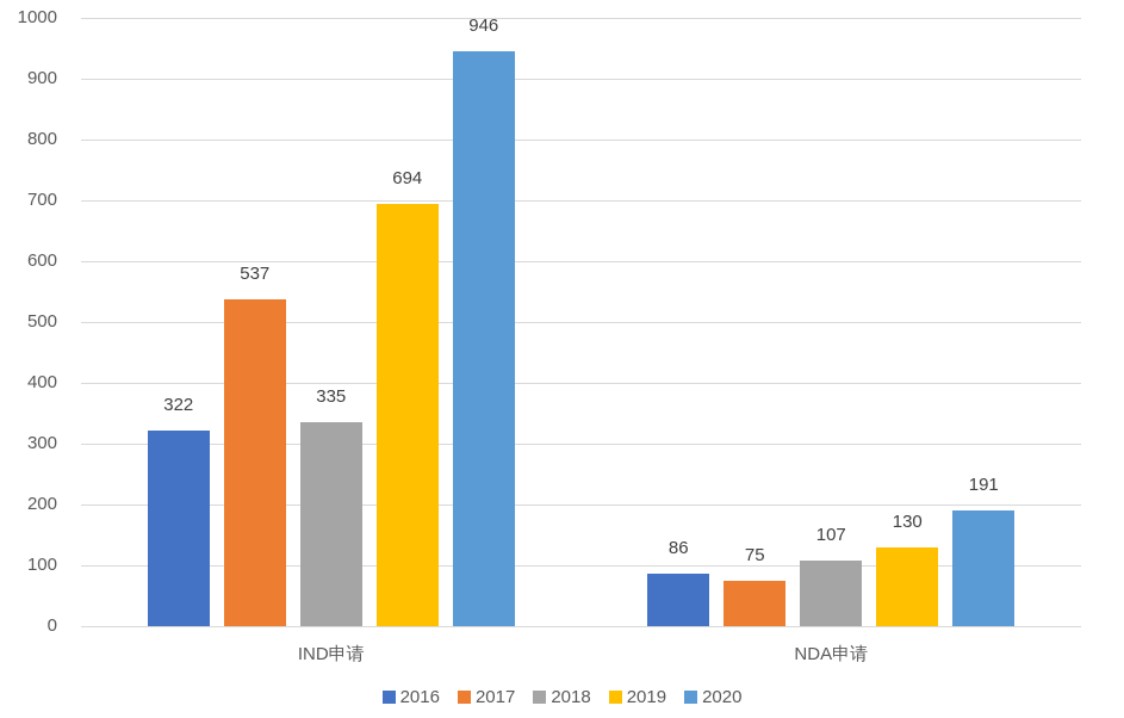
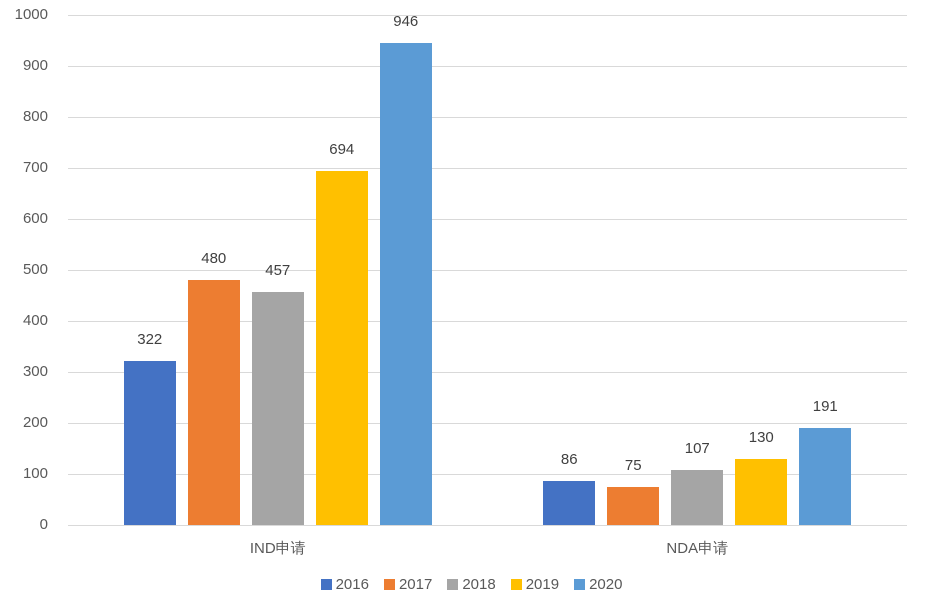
2017/IND申请: 537 -> 480
2018/IND申请: 335 -> 457
